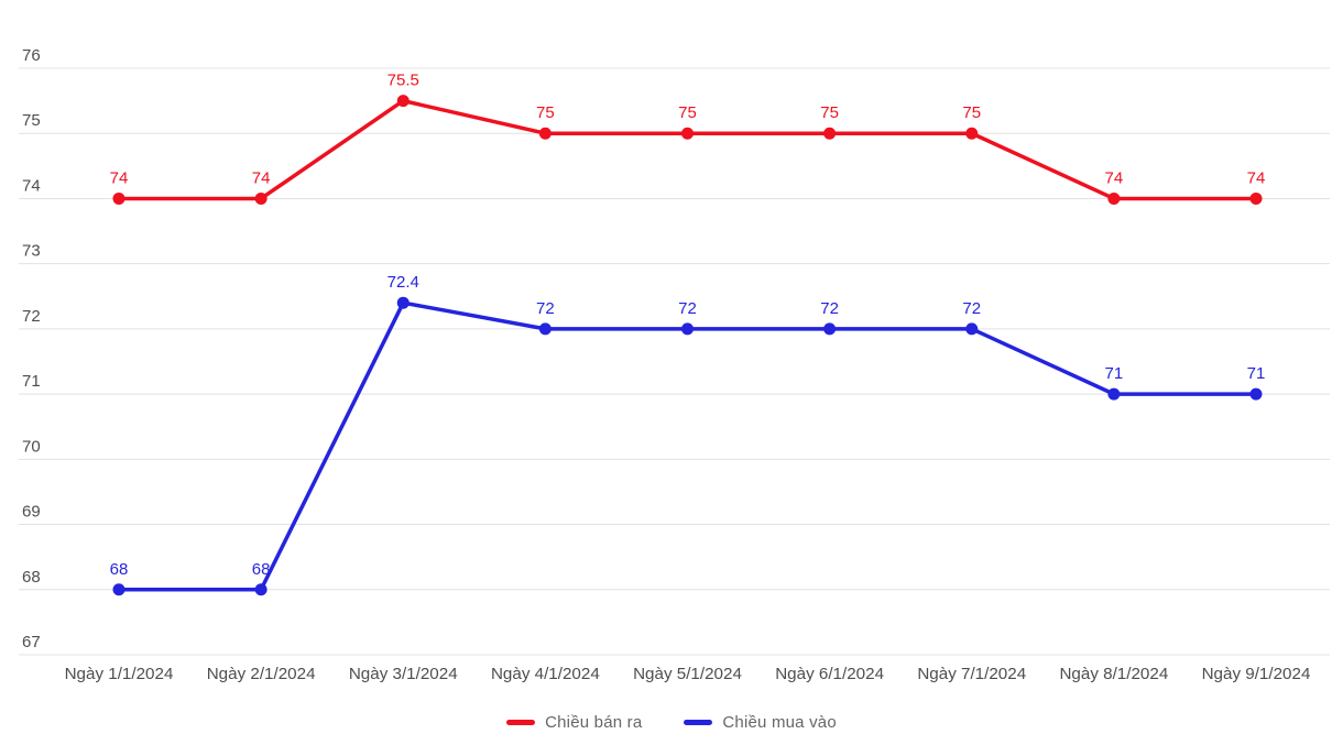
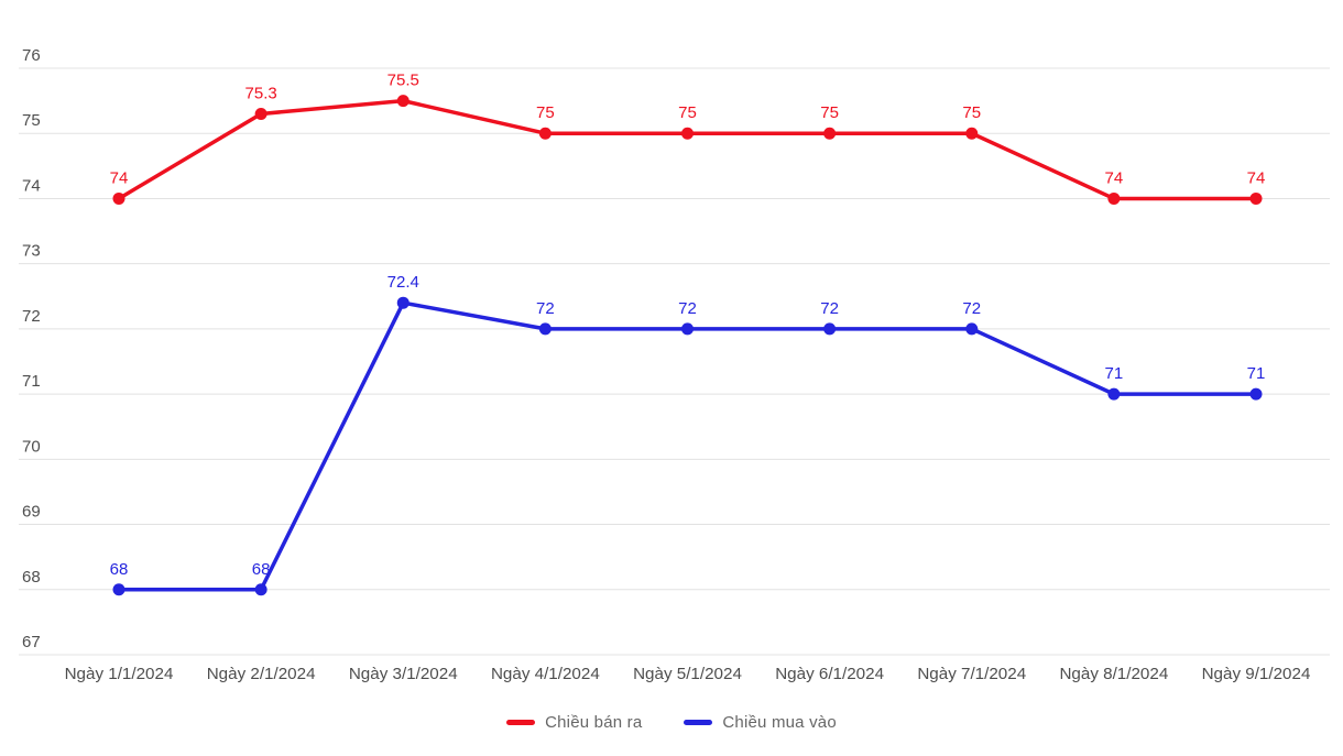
Chiều bán ra/Ngày 2/1/2024: 74 -> 75.3
